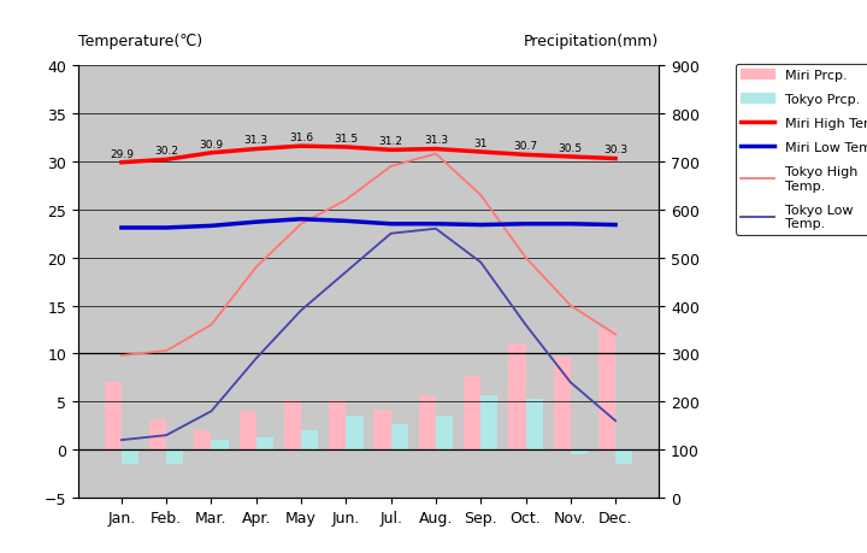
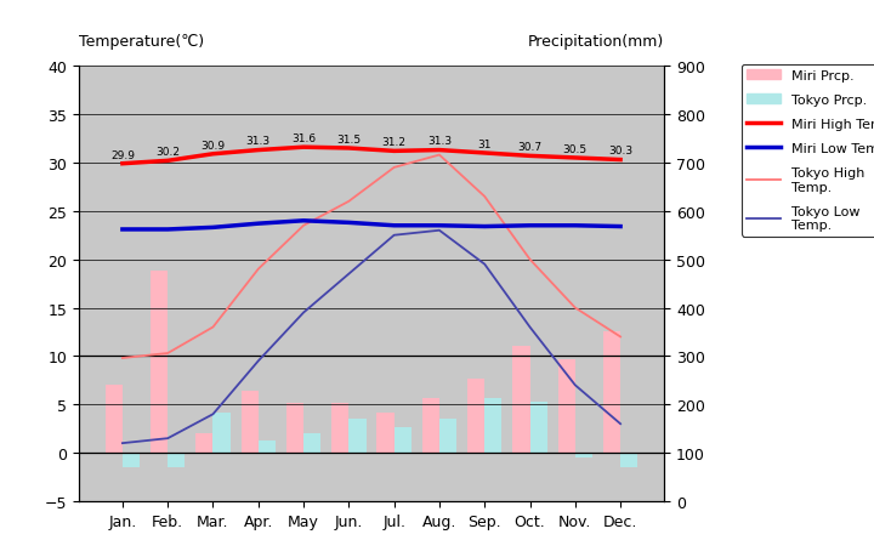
Miri Prcp./Feb.: 3.2 -> 18.8
Tokyo Prcp./Mar.: 1.0 -> 4.2
Miri Prcp./Apr.: 4.0 -> 6.4
